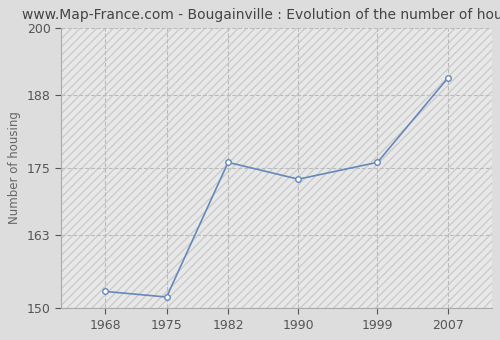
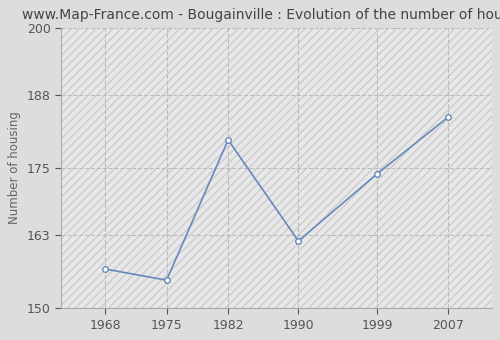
1968: 153 -> 157
1975: 152 -> 155
1982: 176 -> 180
1990: 173 -> 162
1999: 176 -> 174
2007: 191 -> 184
